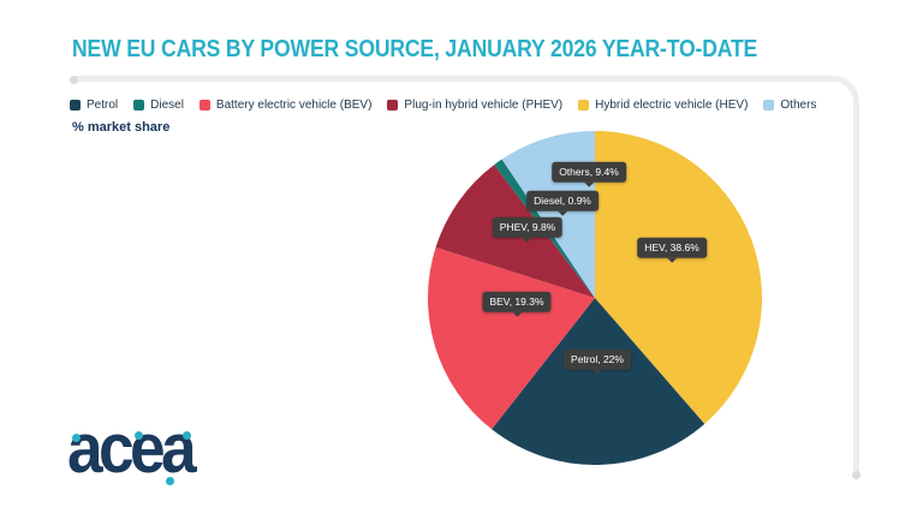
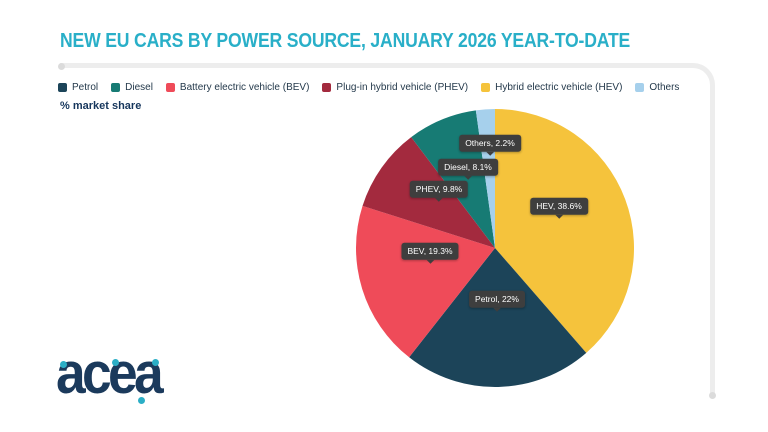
Diesel: 0.9% -> 8.1%
Others: 9.4% -> 2.2%
